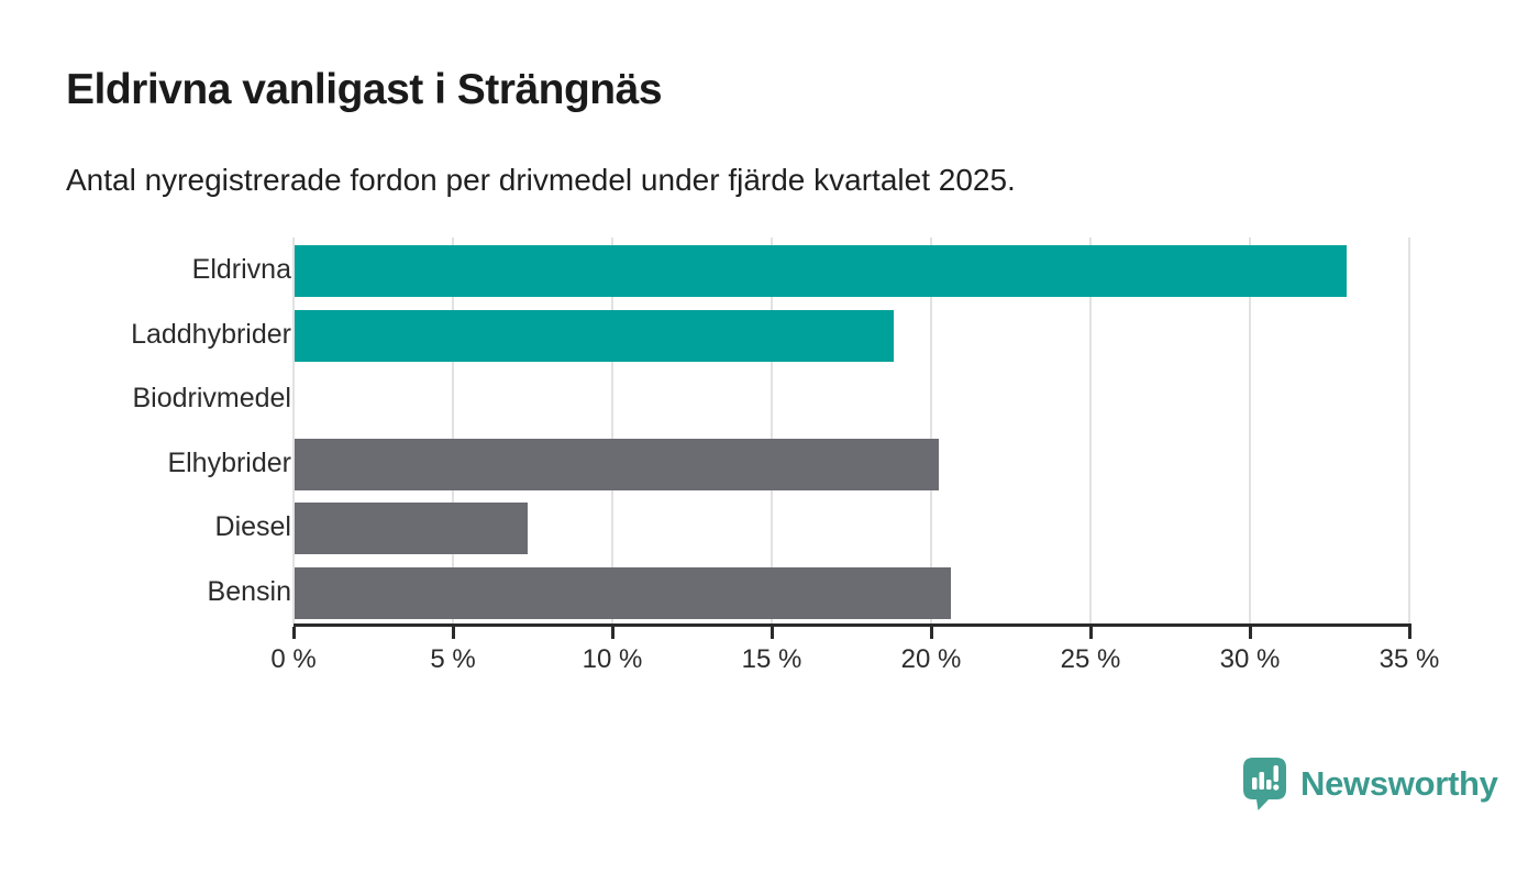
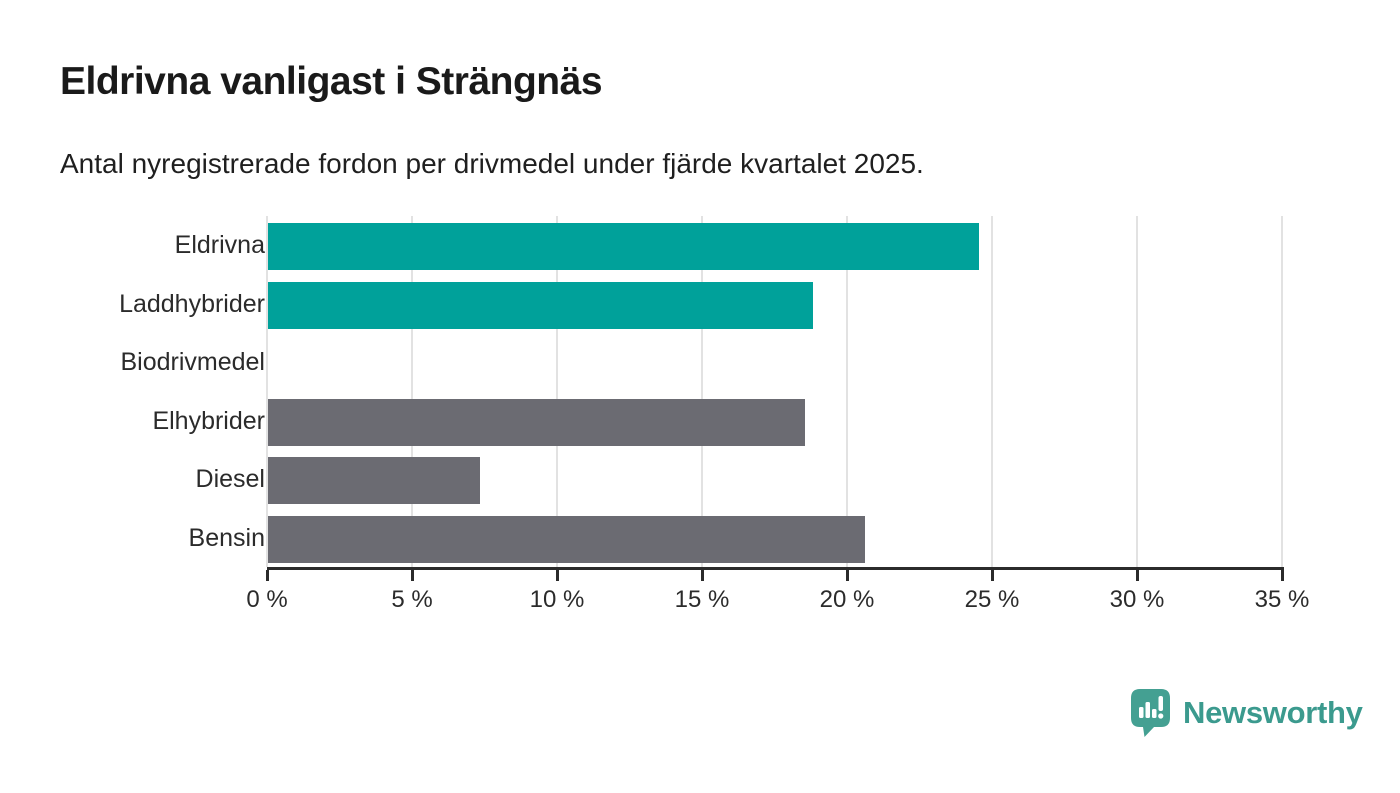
Eldrivna: 33.0% -> 24.5%
Elhybrider: 20.2% -> 18.5%
